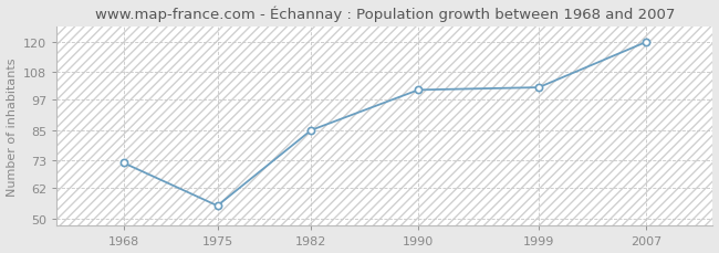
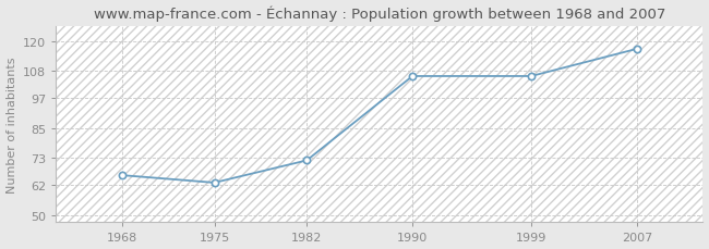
1968: 72 -> 66
1975: 55 -> 63
1982: 85 -> 72
1990: 101 -> 106
1999: 102 -> 106
2007: 120 -> 117
